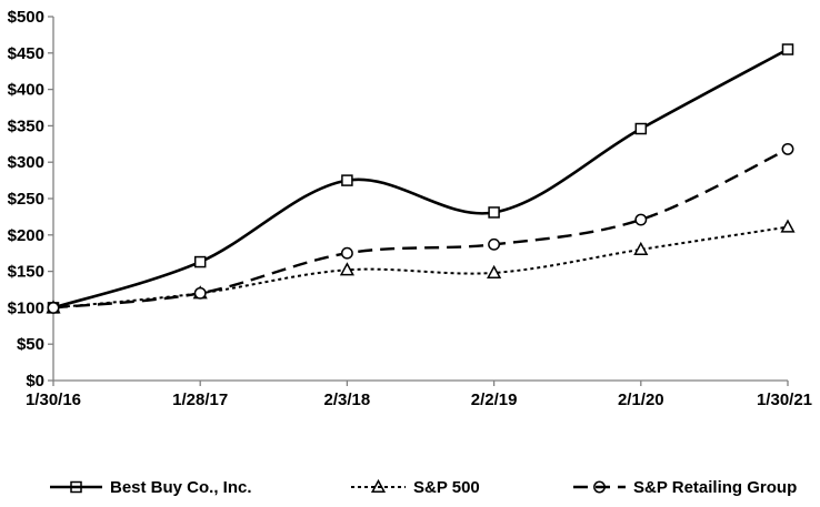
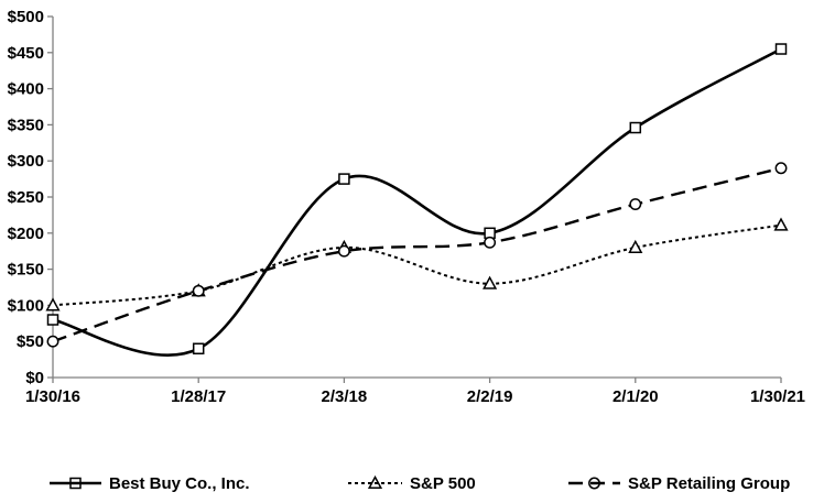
Best Buy Co., Inc./1/30/16: $100 -> $80
S&P Retailing Group/1/30/16: $100 -> $50
Best Buy Co., Inc./1/28/17: $160 -> $40
S&P 500/2/3/18: $150 -> $180
Best Buy Co., Inc./2/2/19: $230 -> $200
S&P 500/2/2/19: $150 -> $130
S&P Retailing Group/2/1/20: $220 -> $240
S&P Retailing Group/1/30/21: $320 -> $290
